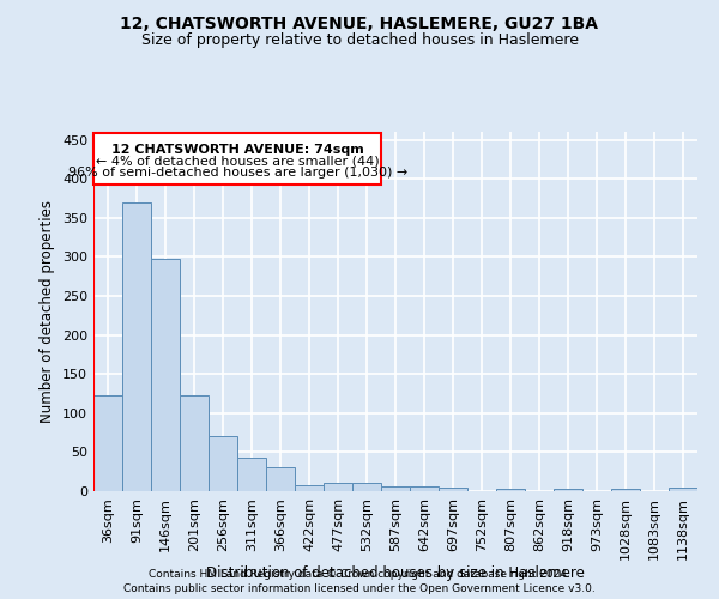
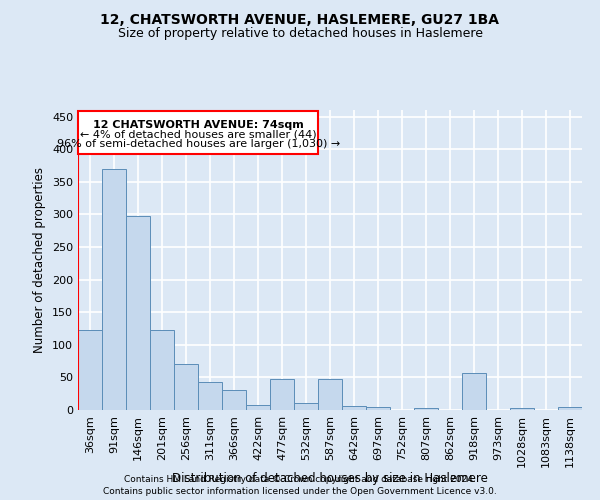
477sqm: 10 -> 48
587sqm: 6 -> 48
918sqm: 3 -> 56
